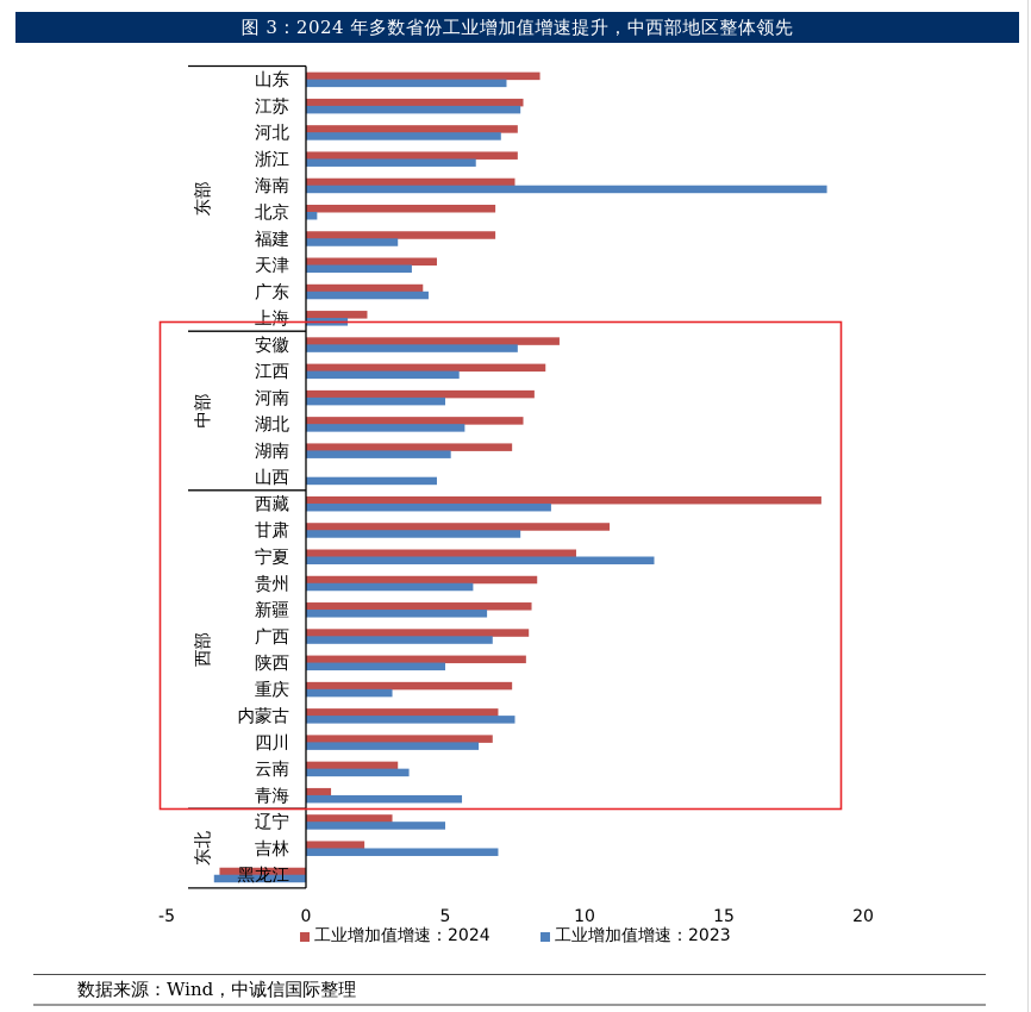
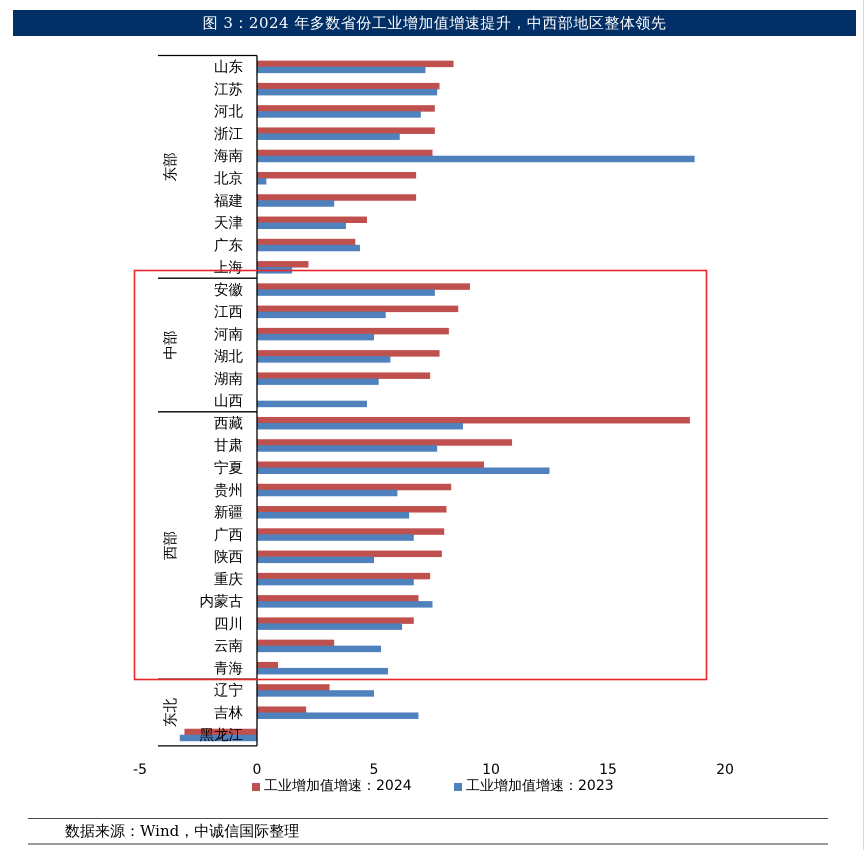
工业增加值增速：2023/重庆: 3.1 -> 6.7
工业增加值增速：2023/云南: 3.7 -> 5.3
